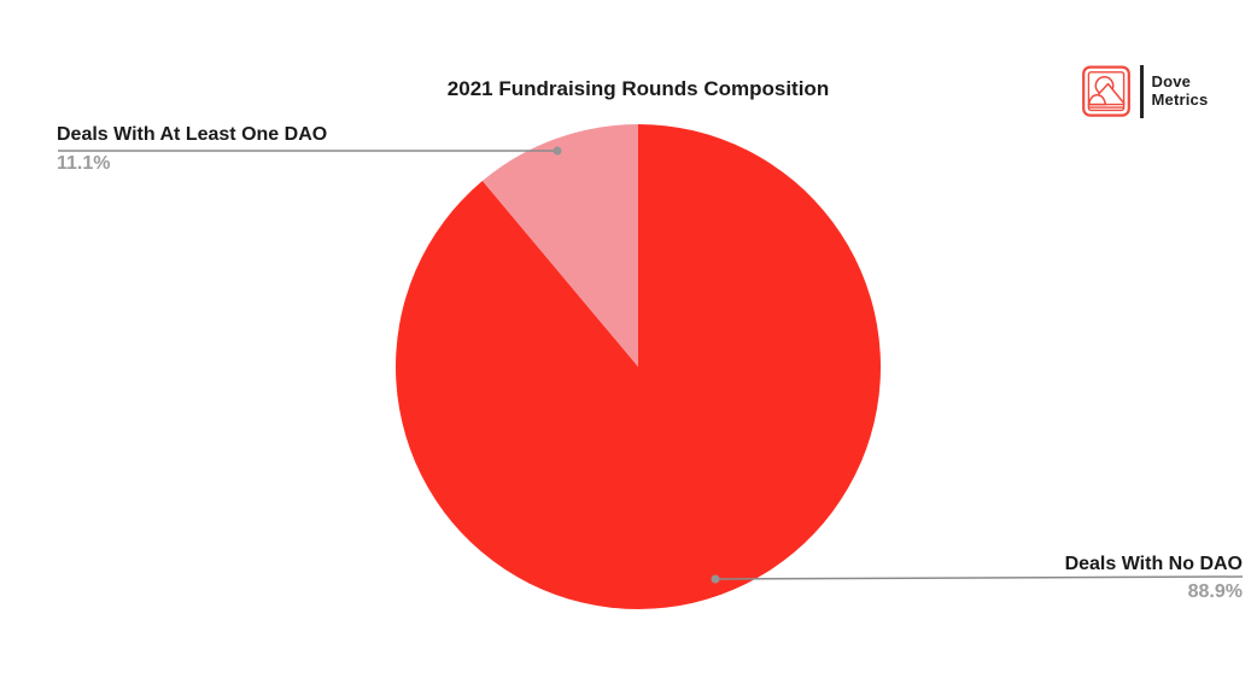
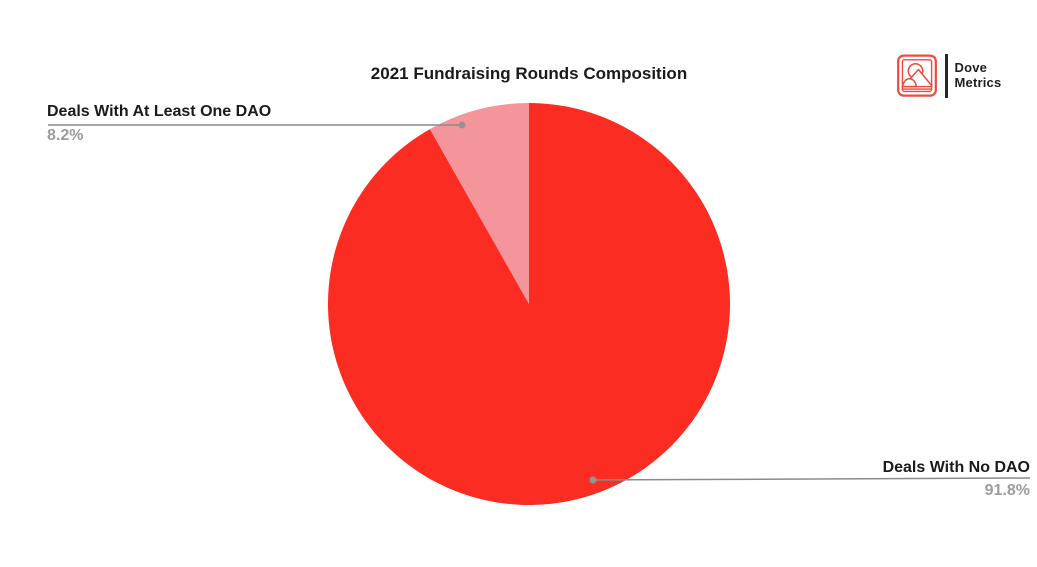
Deals With No DAO: 88.9% -> 91.8%
Deals With At Least One DAO: 11.1% -> 8.2%
